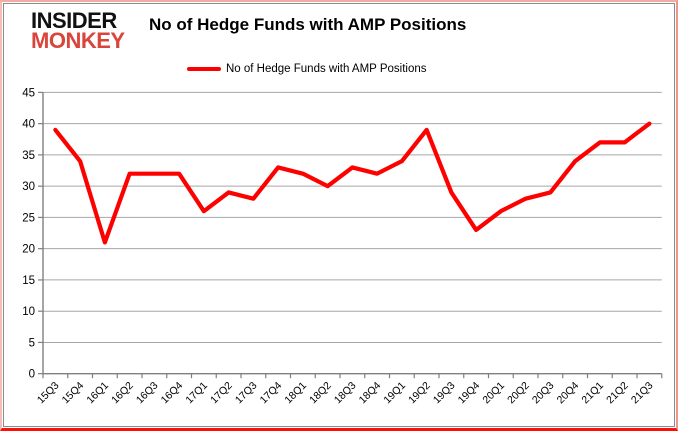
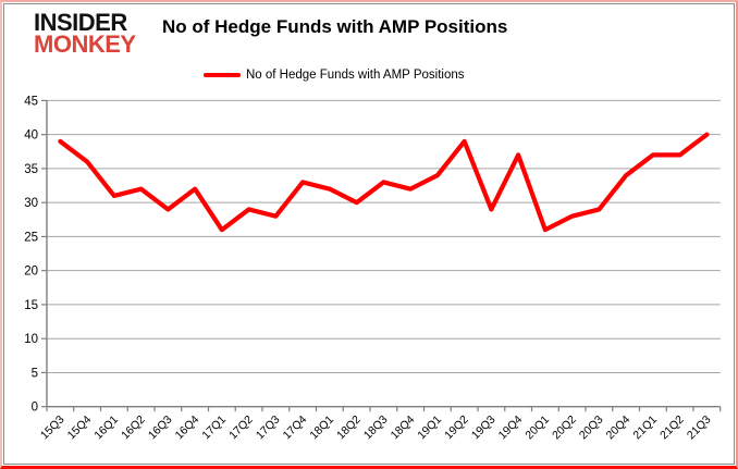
15Q4: 34 -> 36
16Q1: 21 -> 31
16Q3: 32 -> 29
19Q4: 23 -> 37
